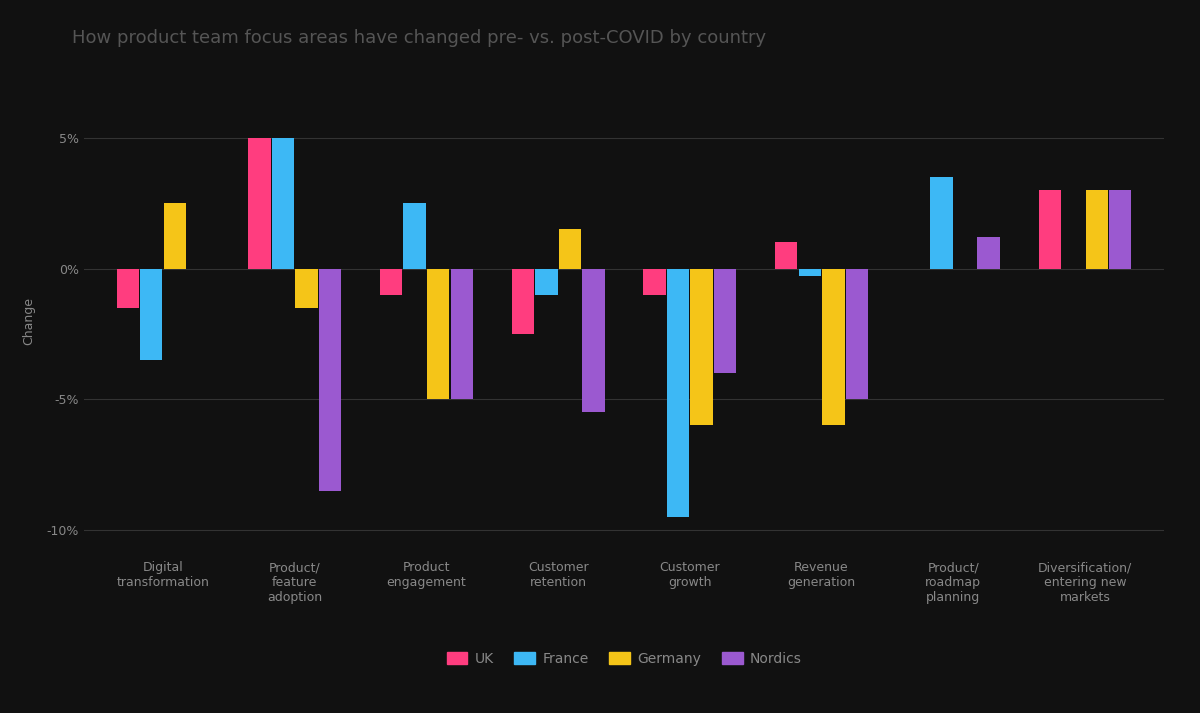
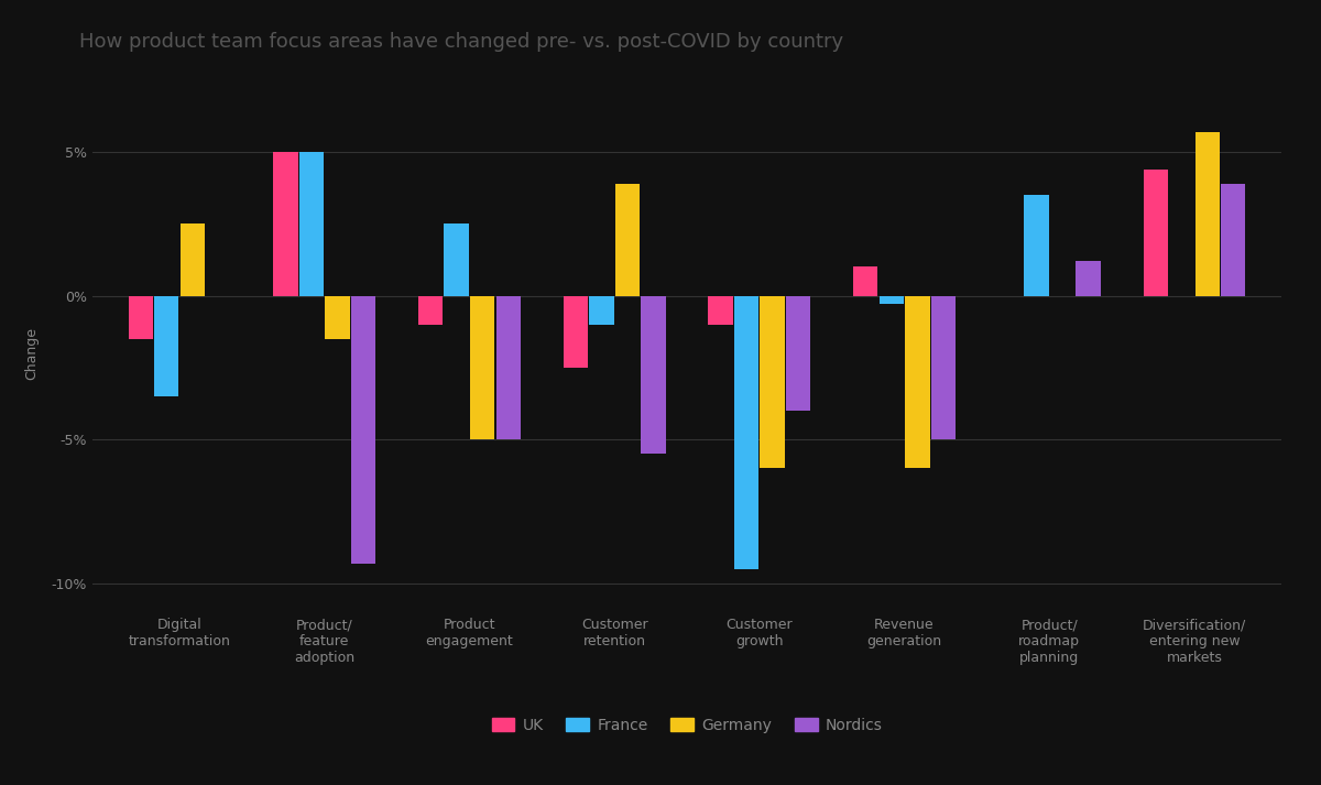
Nordics/Product/ feature adoption: -8.5% -> -9.3%
Germany/Customer retention: 1.5% -> 3.9%
UK/Diversification/ entering new markets: 3.0% -> 4.4%
Germany/Diversification/ entering new markets: 3.0% -> 5.7%
Nordics/Diversification/ entering new markets: 3.0% -> 3.9%
